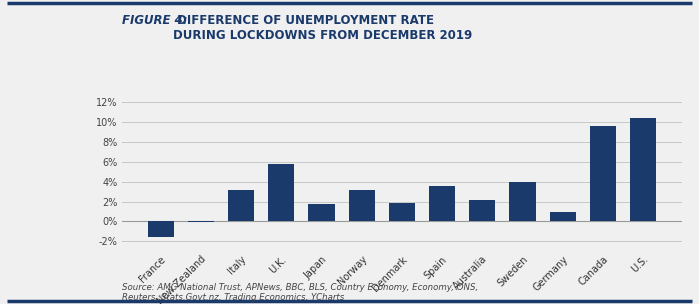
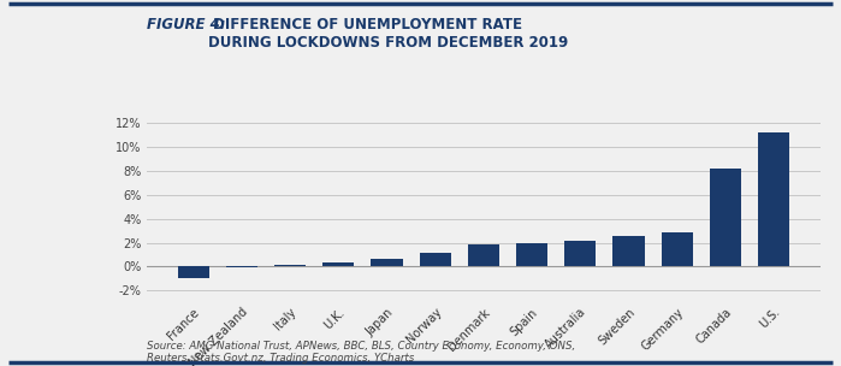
France: -1.6% -> -1.0%
Italy: 3.2% -> 0.1%
U.K.: 5.8% -> 0.3%
Japan: 1.8% -> 0.7%
Norway: 3.2% -> 1.2%
Spain: 3.6% -> 2.0%
Sweden: 4.0% -> 2.6%
Germany: 1.0% -> 2.9%
Canada: 9.6% -> 8.2%
U.S.: 10.4% -> 11.2%
